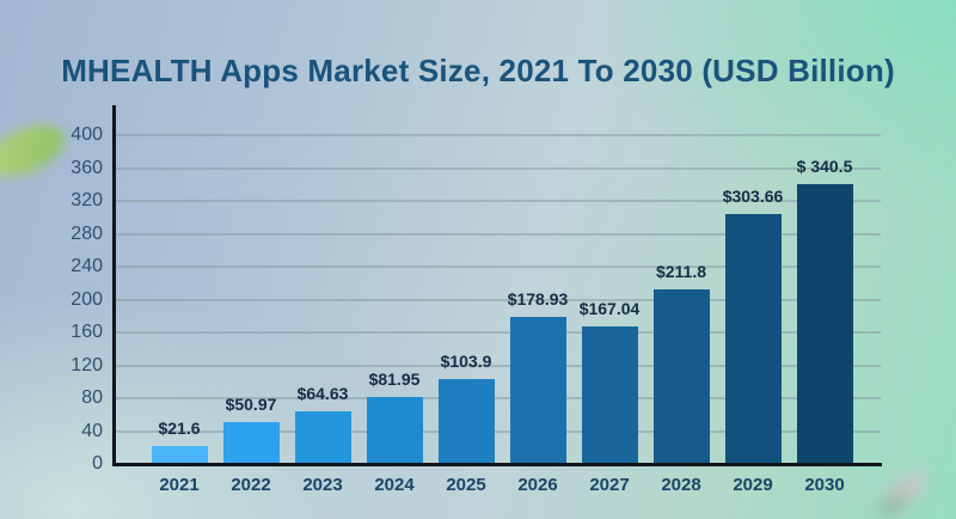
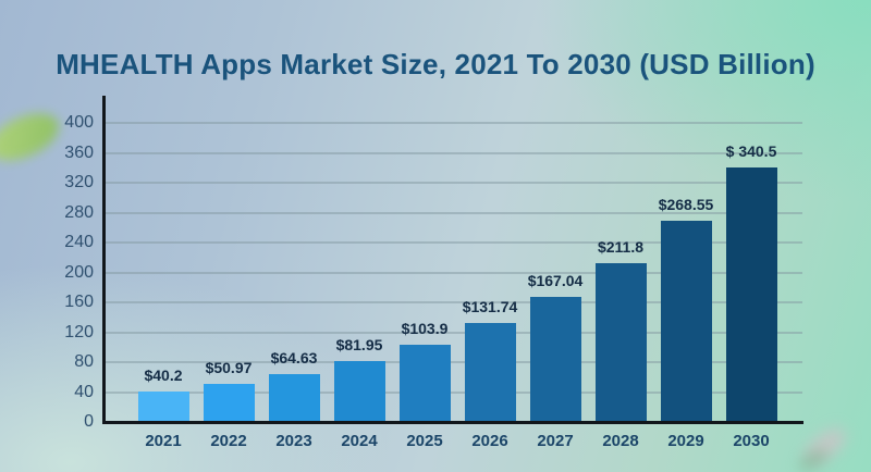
2021: $21.6 -> $40.2
2026: $178.93 -> $131.74
2029: $303.66 -> $268.55
